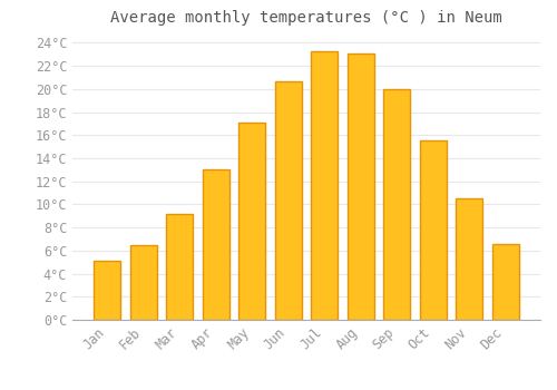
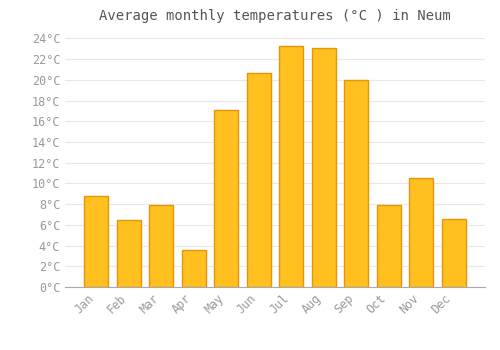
Jan: 5.1°C -> 8.8°C
Mar: 9.2°C -> 7.9°C
Apr: 13.0°C -> 3.6°C
Oct: 15.5°C -> 7.9°C
